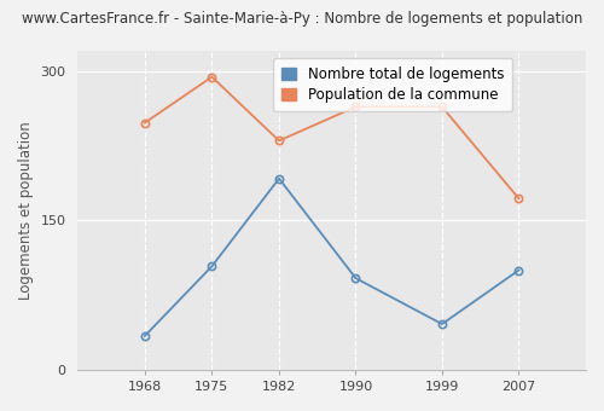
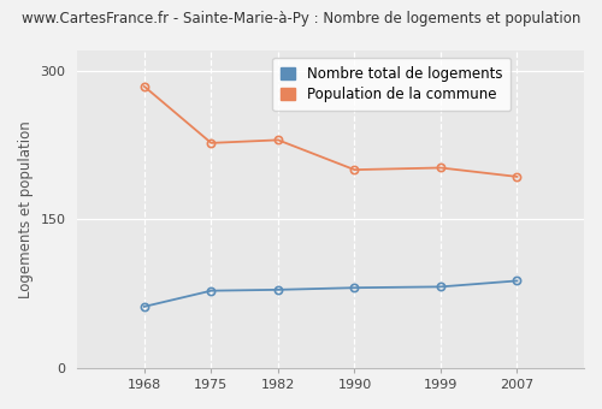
Nombre total de logements/1968: 34 -> 62
Population de la commune/1968: 248 -> 284
Nombre total de logements/1975: 104 -> 78
Population de la commune/1975: 294 -> 227
Nombre total de logements/1982: 192 -> 79
Nombre total de logements/1990: 92 -> 81
Population de la commune/1990: 264 -> 200
Nombre total de logements/1999: 46 -> 82
Population de la commune/1999: 264 -> 202
Nombre total de logements/2007: 100 -> 88
Population de la commune/2007: 172 -> 193
